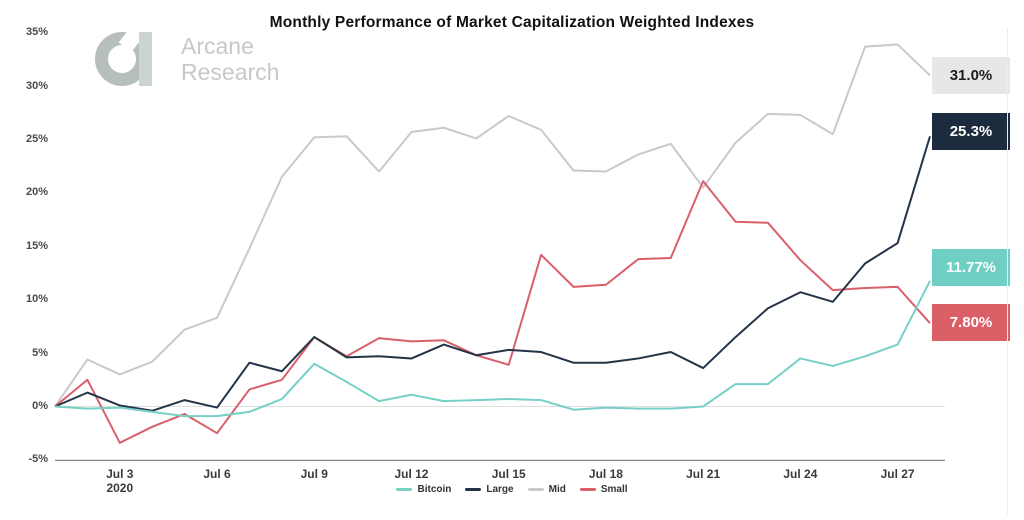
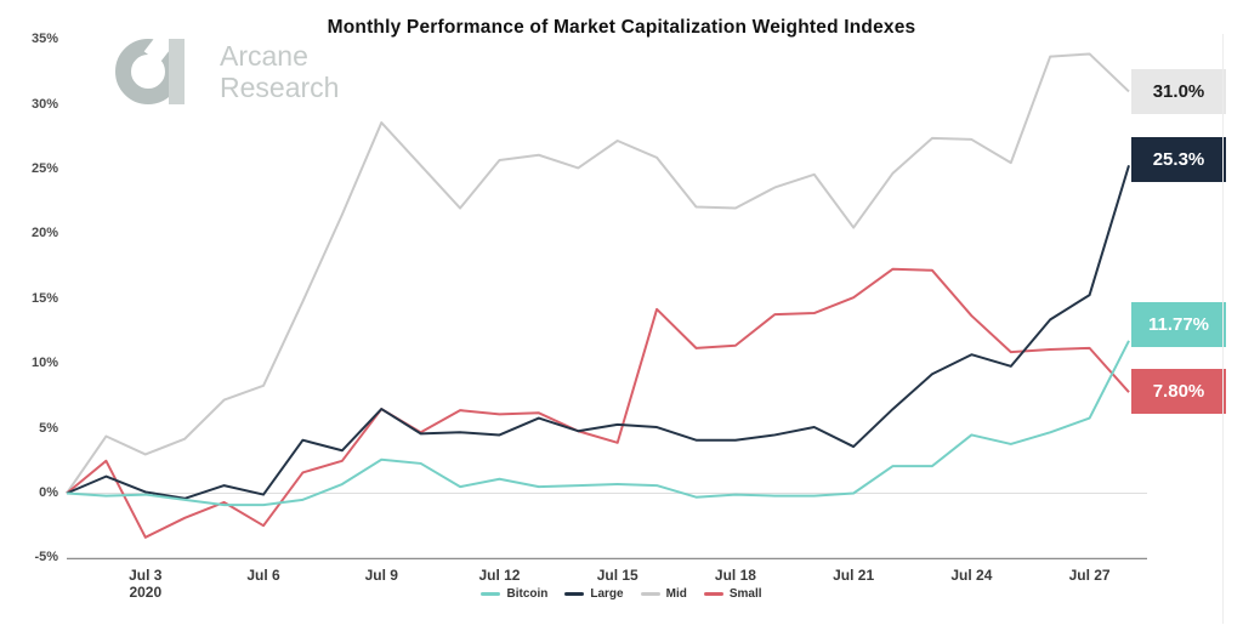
Mid/Jul 9: 25.2% -> 28.6%
Bitcoin/Jul 9: 4.0% -> 2.6%
Small/Jul 21: 21.1% -> 15.1%
